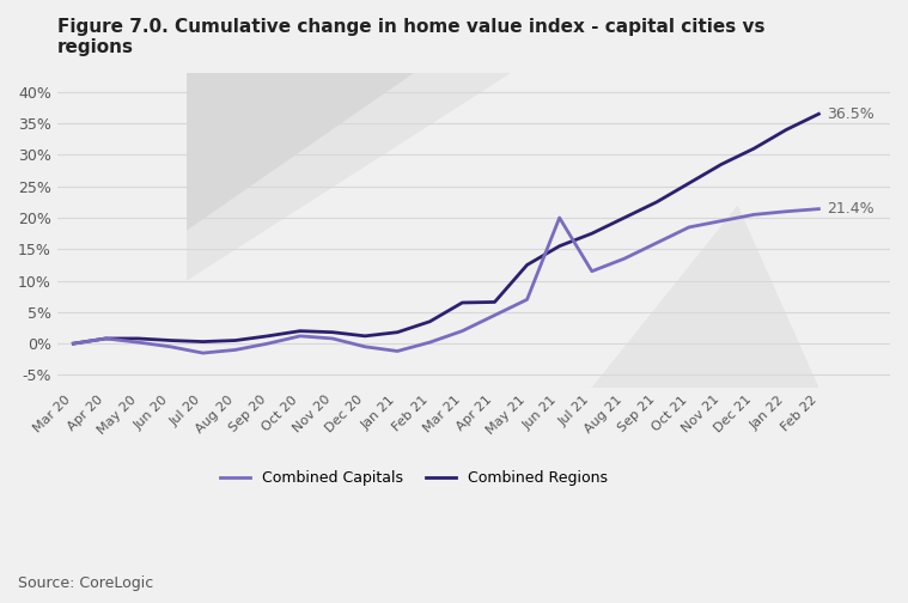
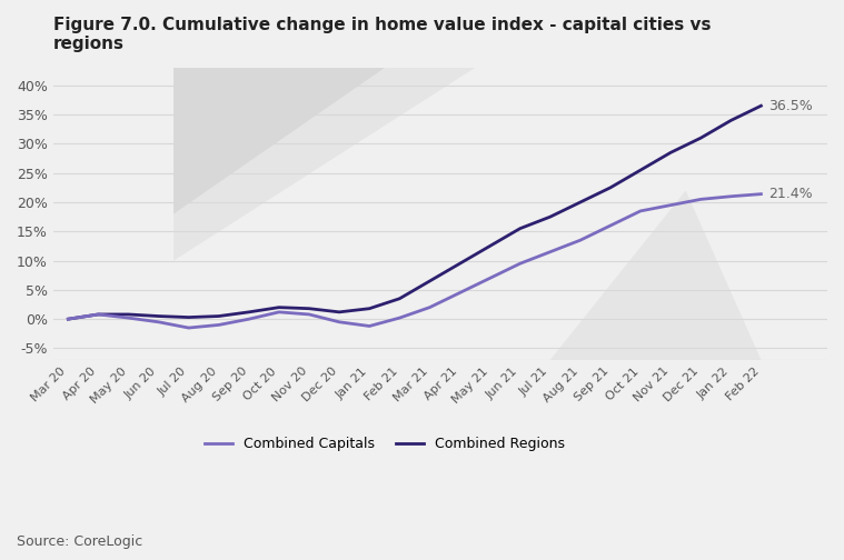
Combined Regions/Apr 21: 6.6% -> 9.5%
Combined Capitals/Jun 21: 20.0% -> 9.5%
